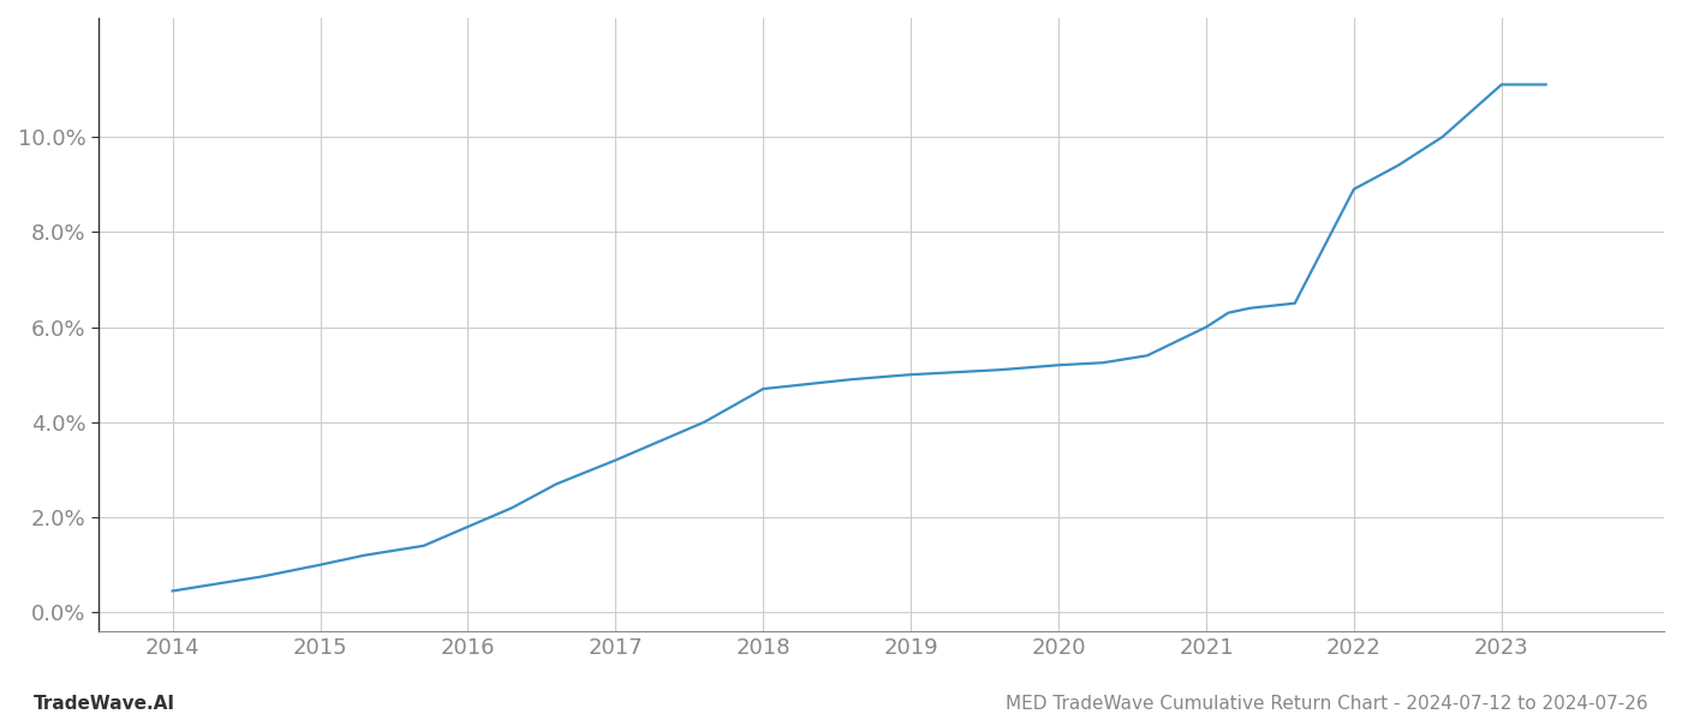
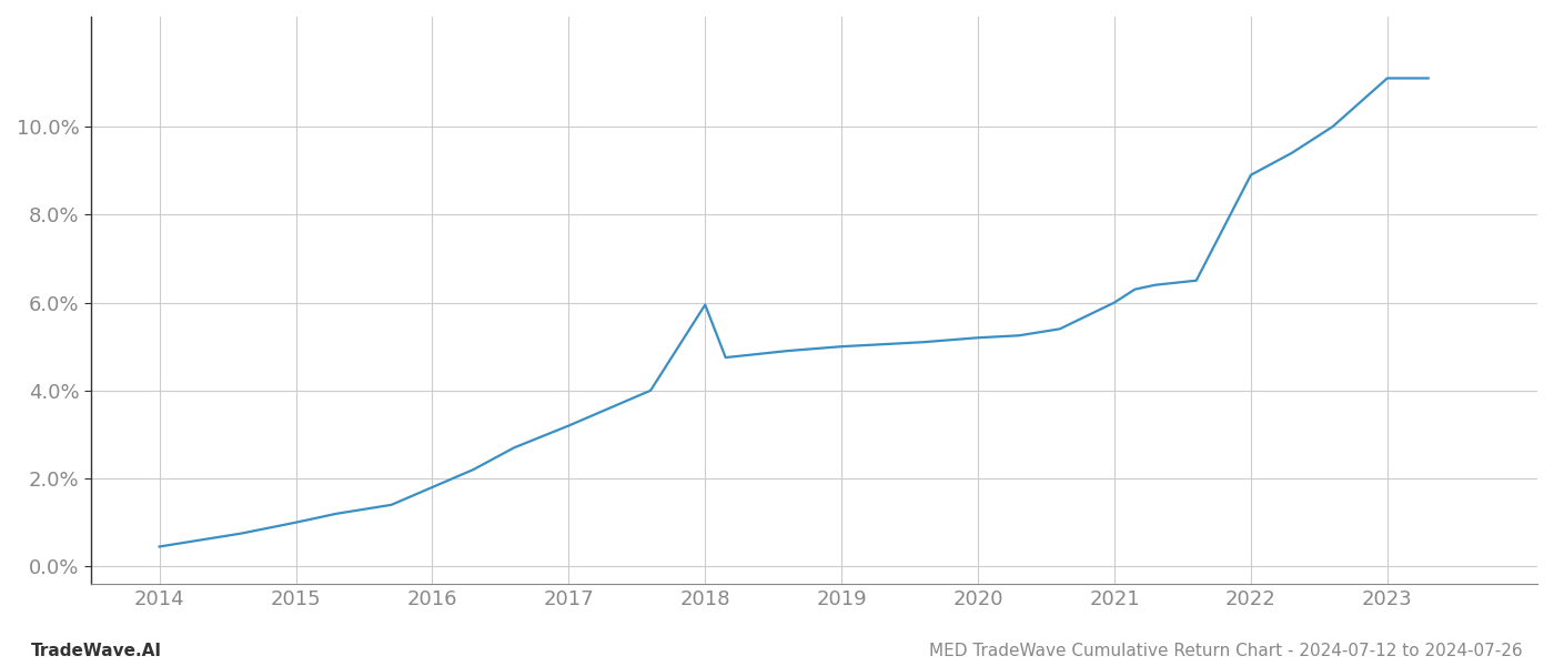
2018: 4.70% -> 5.95%
